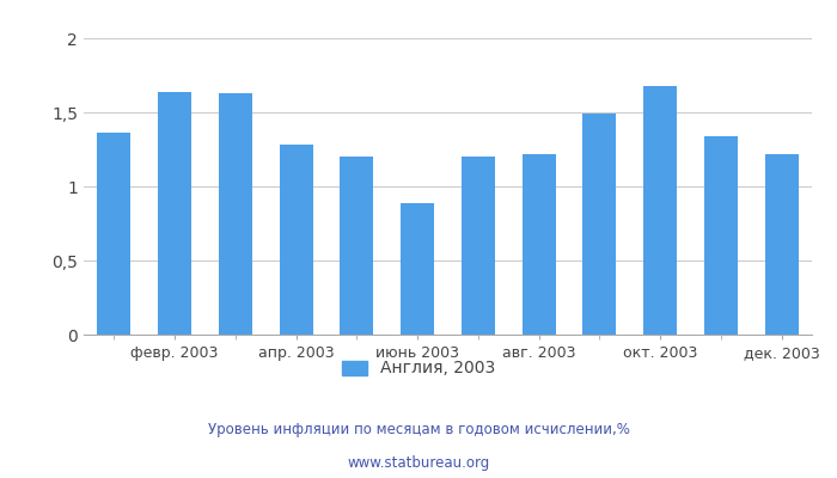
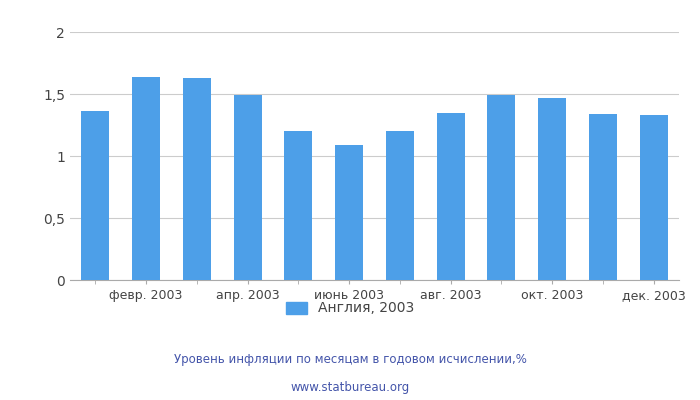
апр. 2003: 1,28 -> 1,49
июнь 2003: 0,89 -> 1,09
авг. 2003: 1,22 -> 1,35
окт. 2003: 1,68 -> 1,47
дек. 2003: 1,22 -> 1,33
